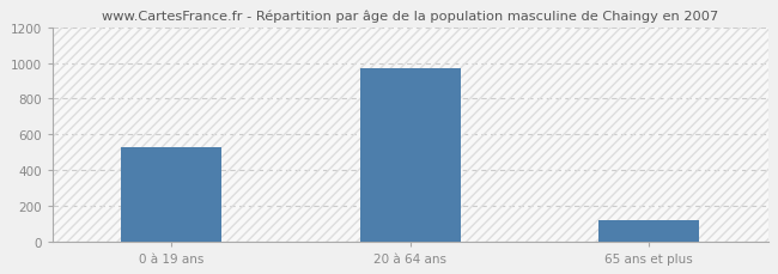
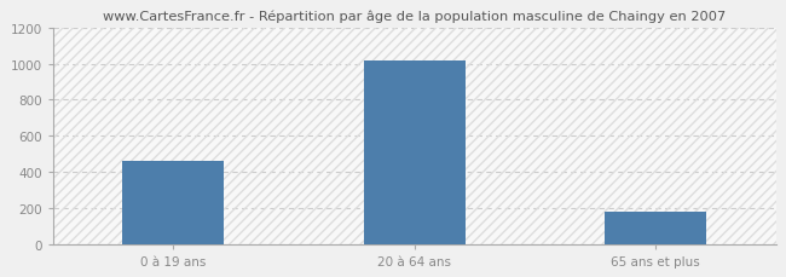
0 à 19 ans: 530 -> 460
20 à 64 ans: 970 -> 1020
65 ans et plus: 120 -> 180
